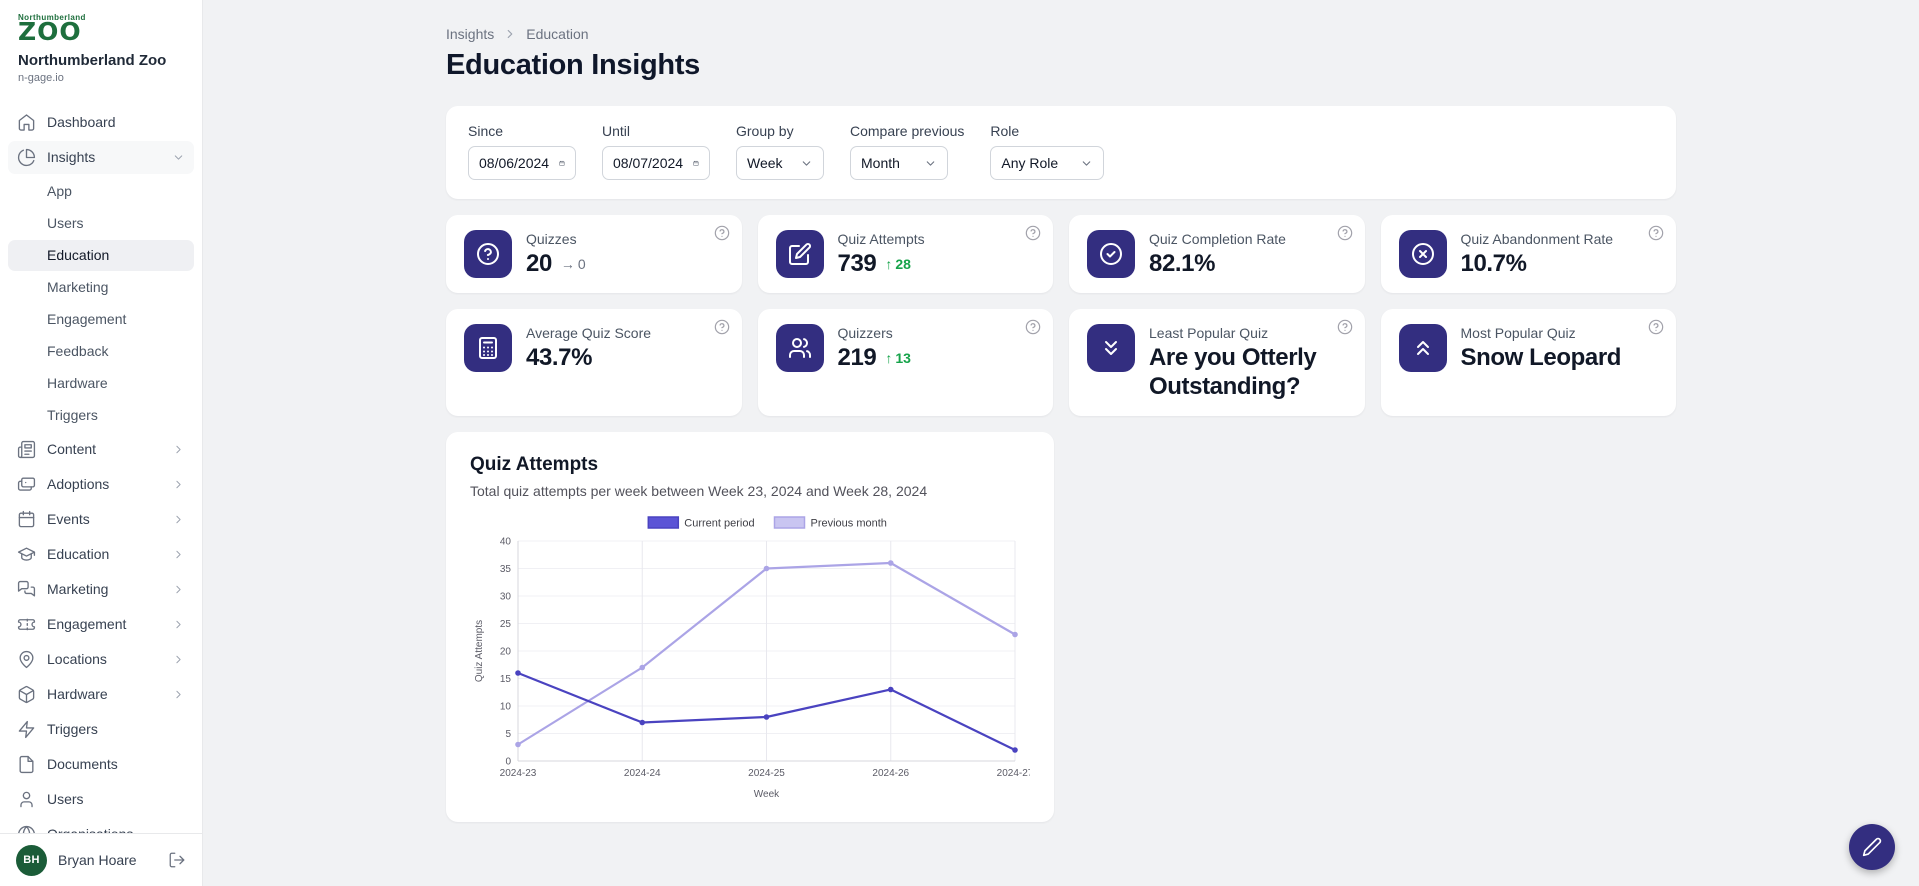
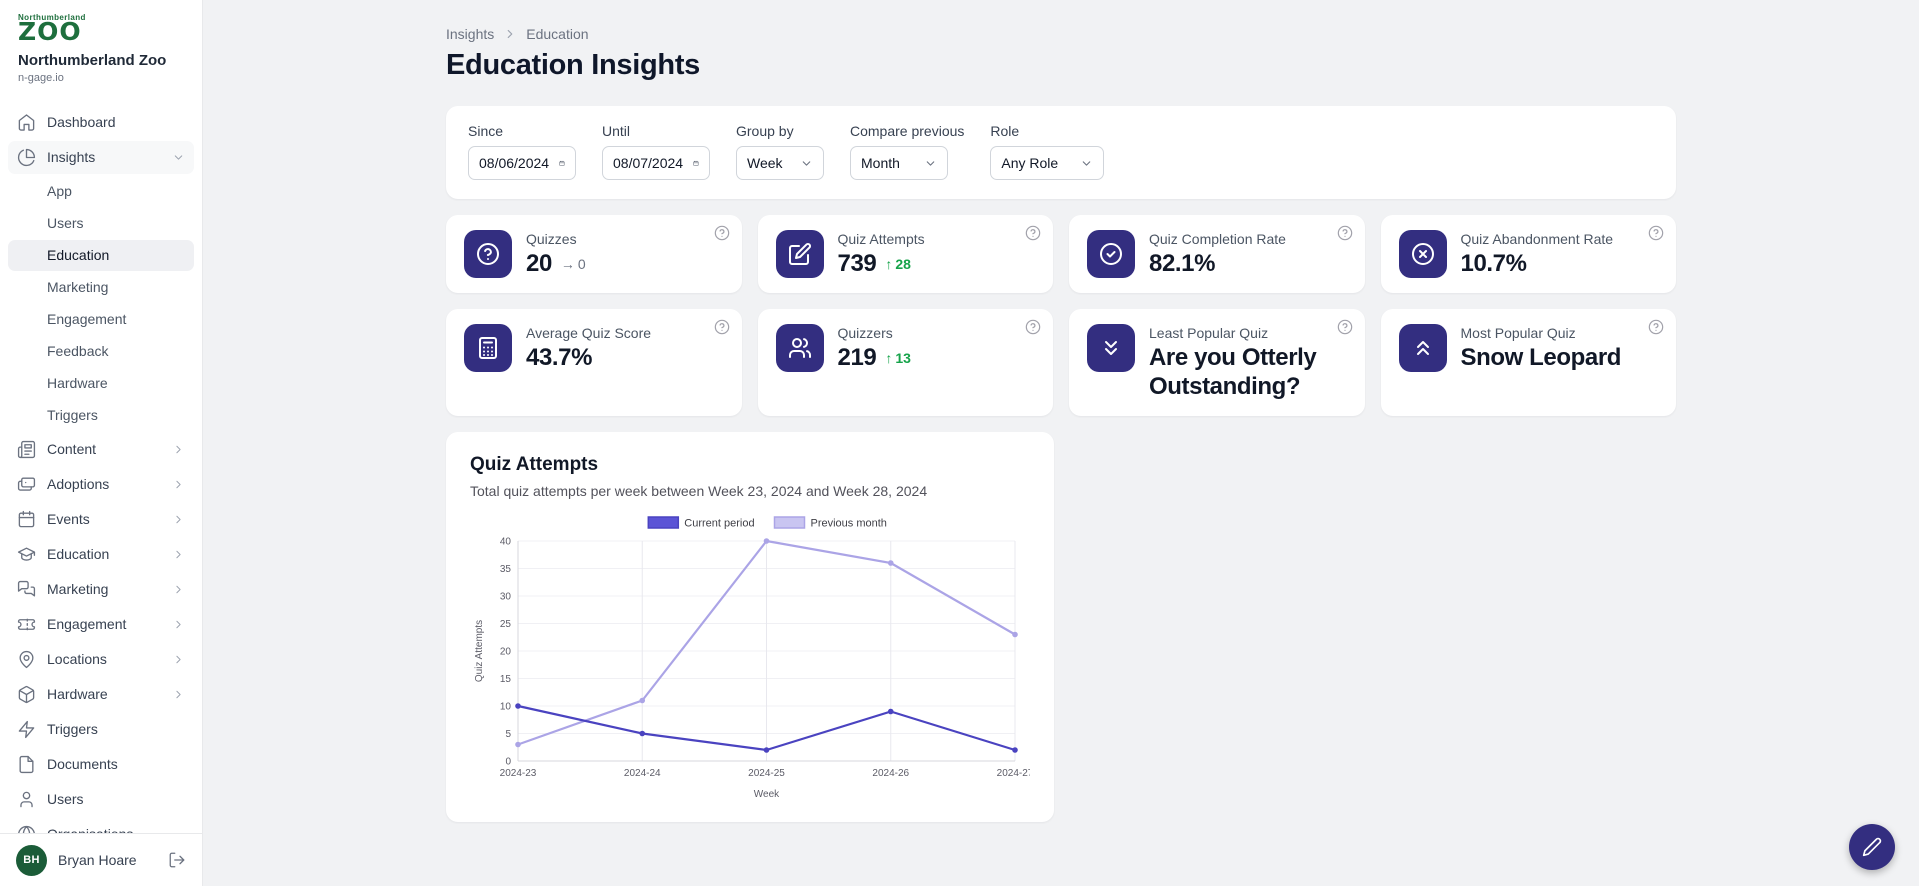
Current period/2024-23: 16 -> 10
Previous month/2024-24: 17 -> 11
Current period/2024-24: 7 -> 5
Previous month/2024-25: 35 -> 40
Current period/2024-25: 8 -> 2
Current period/2024-26: 13 -> 9
